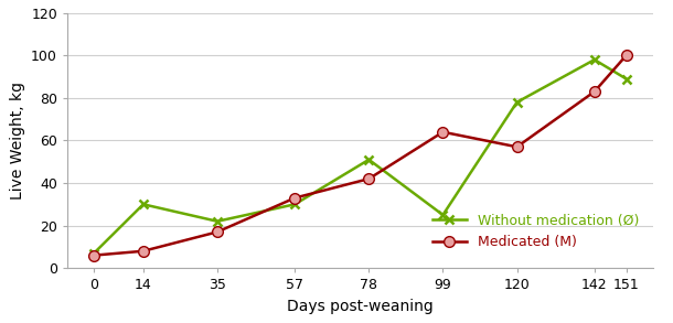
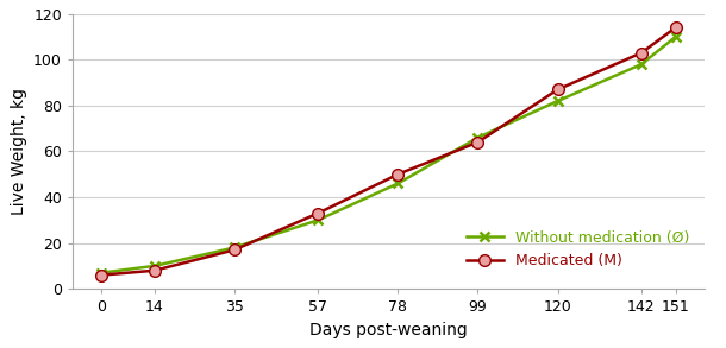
Without medication (Ø)/14: 30 -> 10
Without medication (Ø)/35: 22 -> 18
Without medication (Ø)/78: 51 -> 46
Medicated (M)/78: 42 -> 50
Without medication (Ø)/99: 25 -> 66
Without medication (Ø)/120: 78 -> 82
Medicated (M)/120: 57 -> 87
Medicated (M)/142: 83 -> 103
Without medication (Ø)/151: 89 -> 110
Medicated (M)/151: 100 -> 114
